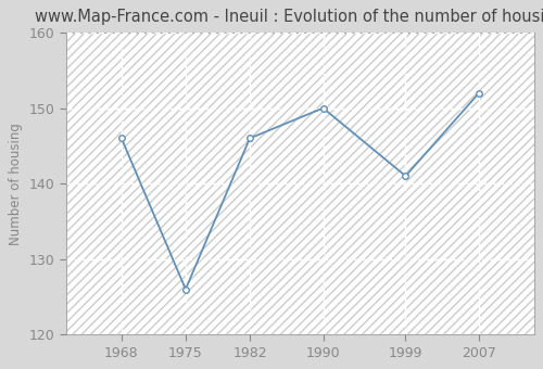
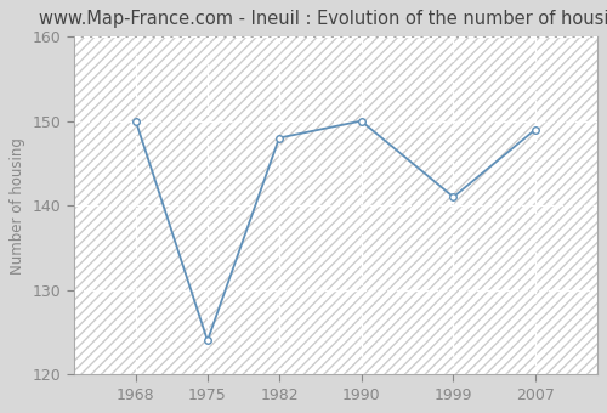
1968: 146 -> 150
1975: 126 -> 124
1982: 146 -> 148
2007: 152 -> 149
